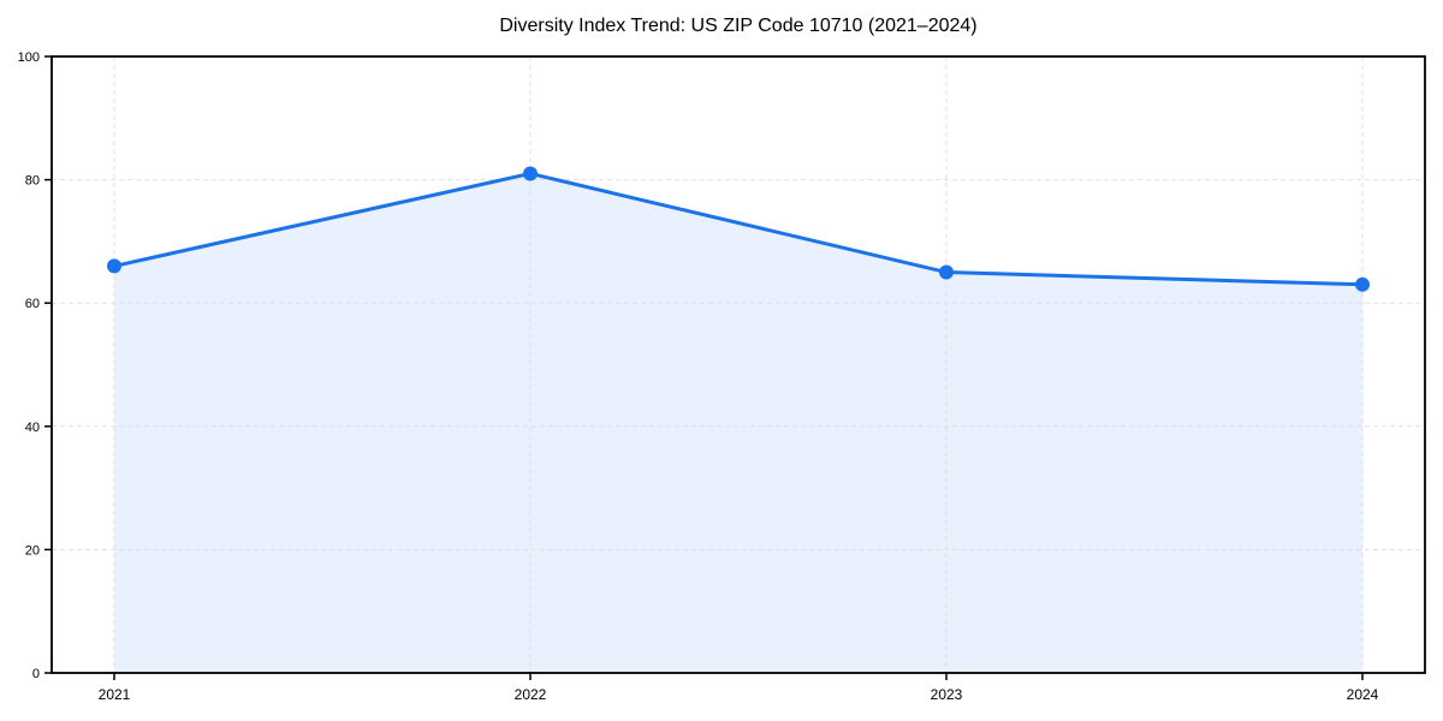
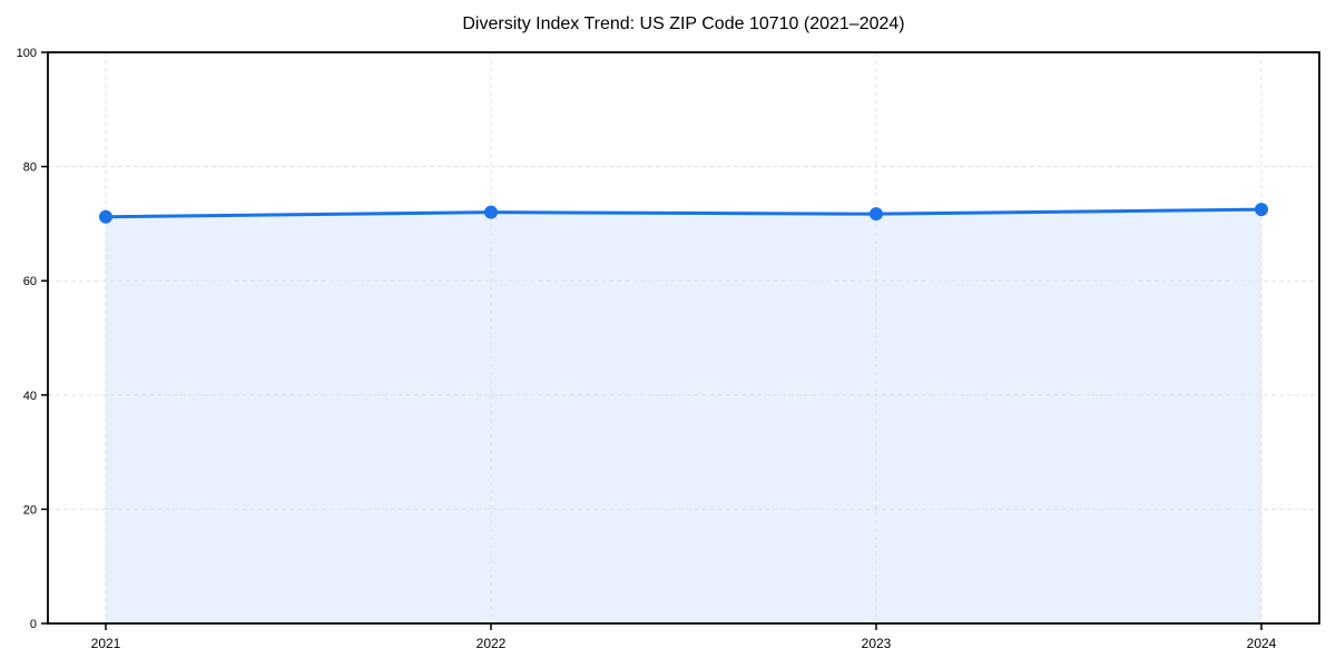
2021: 66 -> 71
2022: 81 -> 72
2023: 65 -> 72
2024: 63 -> 72
